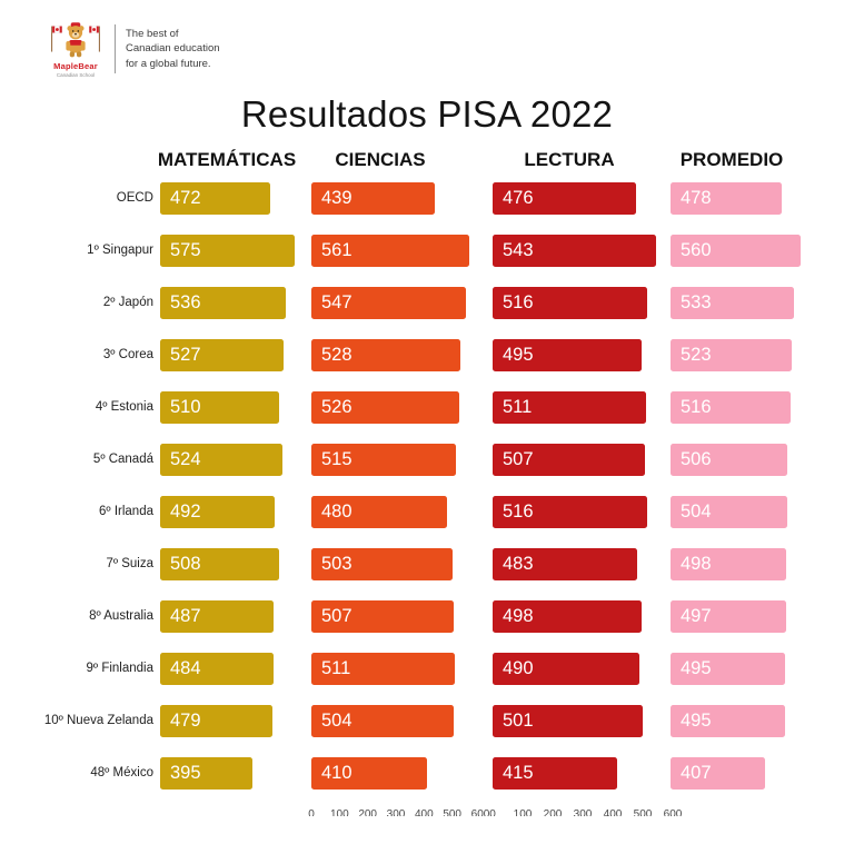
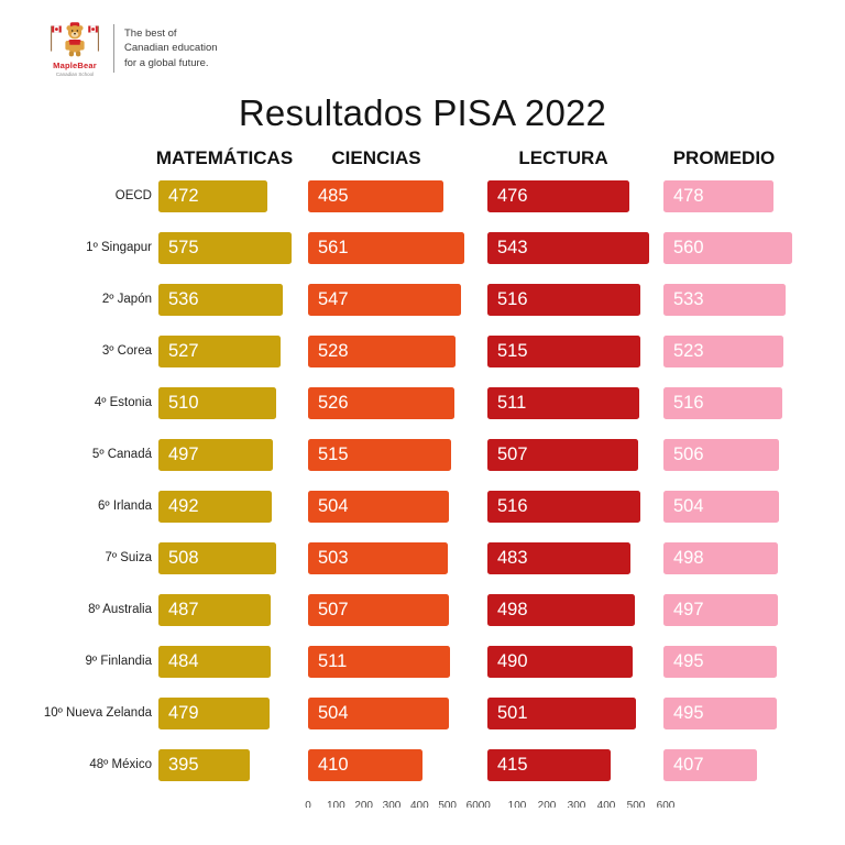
CIENCIAS/OECD: 439 -> 485
LECTURA/3º Corea: 495 -> 515
MATEMÁTICAS/5º Canadá: 524 -> 497
CIENCIAS/6º Irlanda: 480 -> 504
